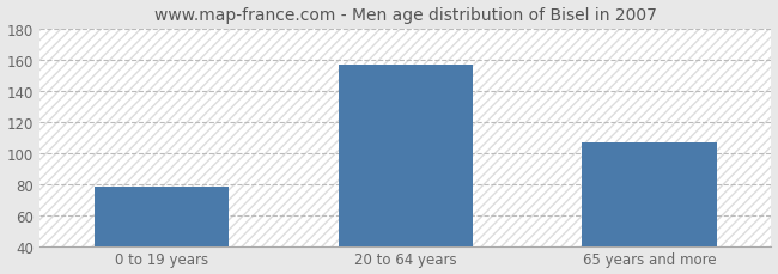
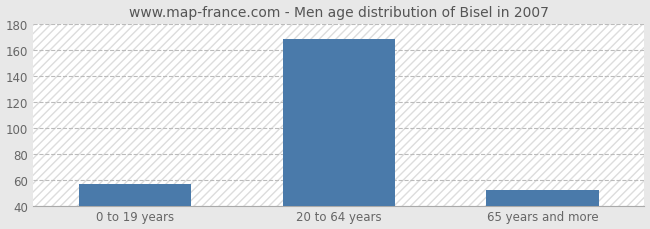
0 to 19 years: 78 -> 57
20 to 64 years: 157 -> 168
65 years and more: 107 -> 52
